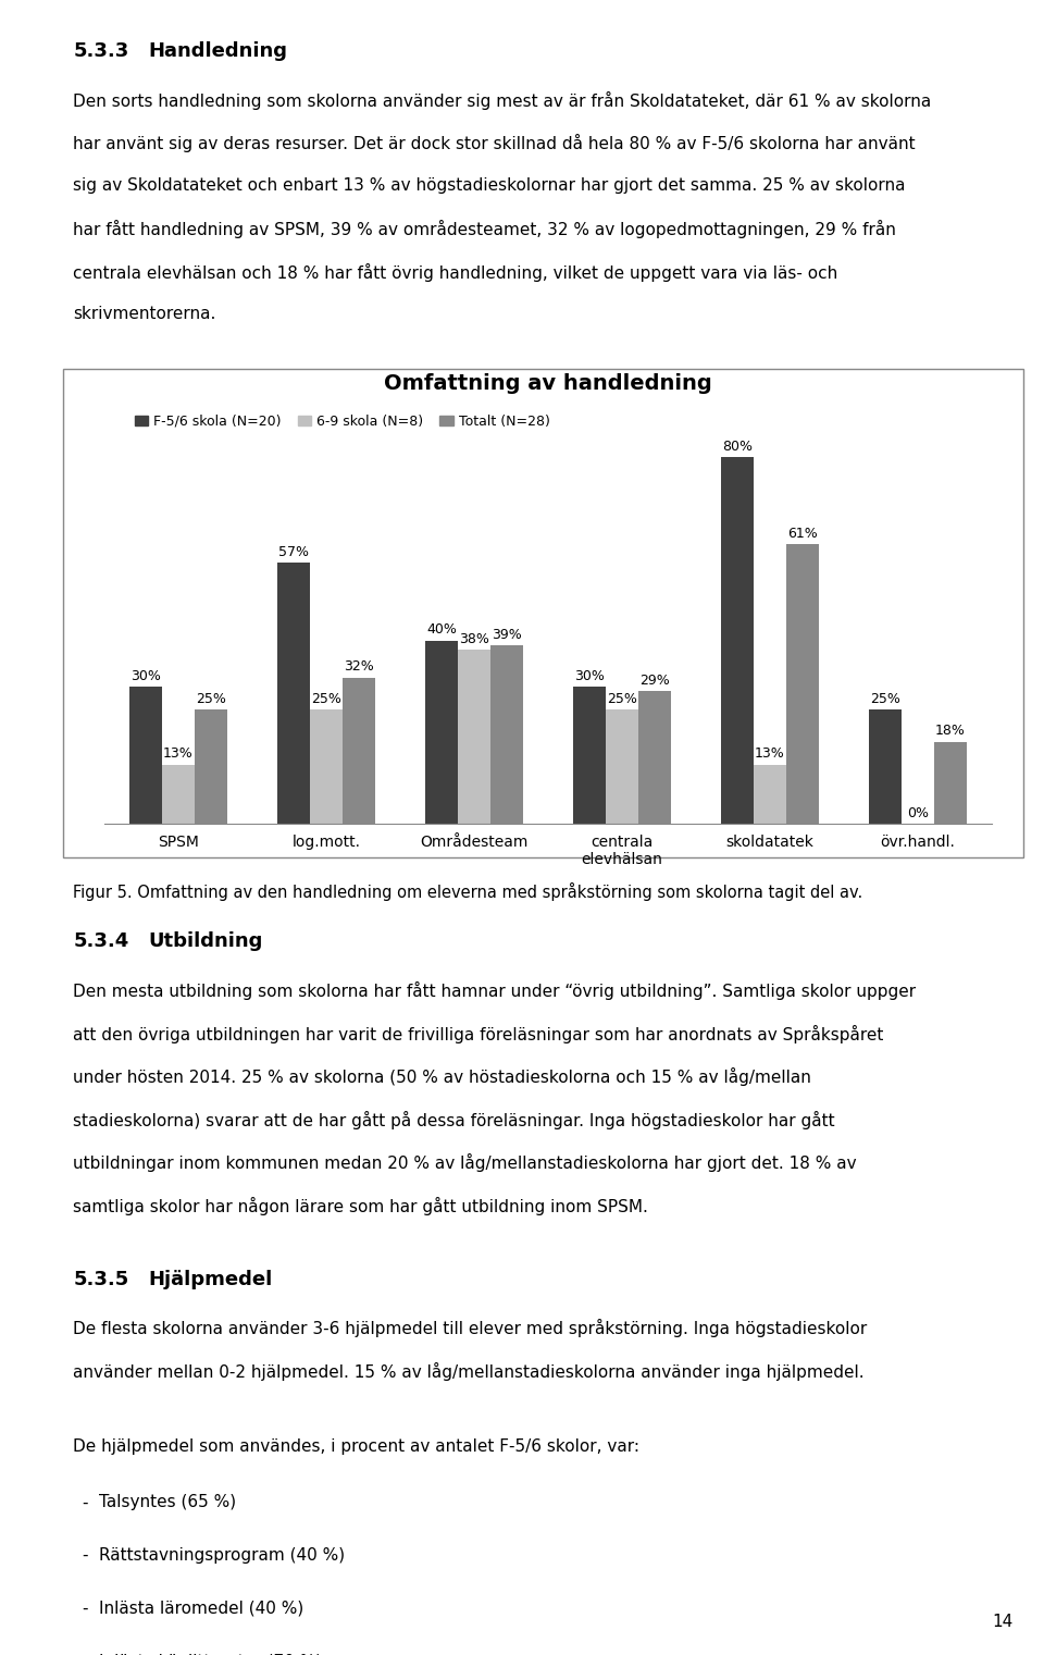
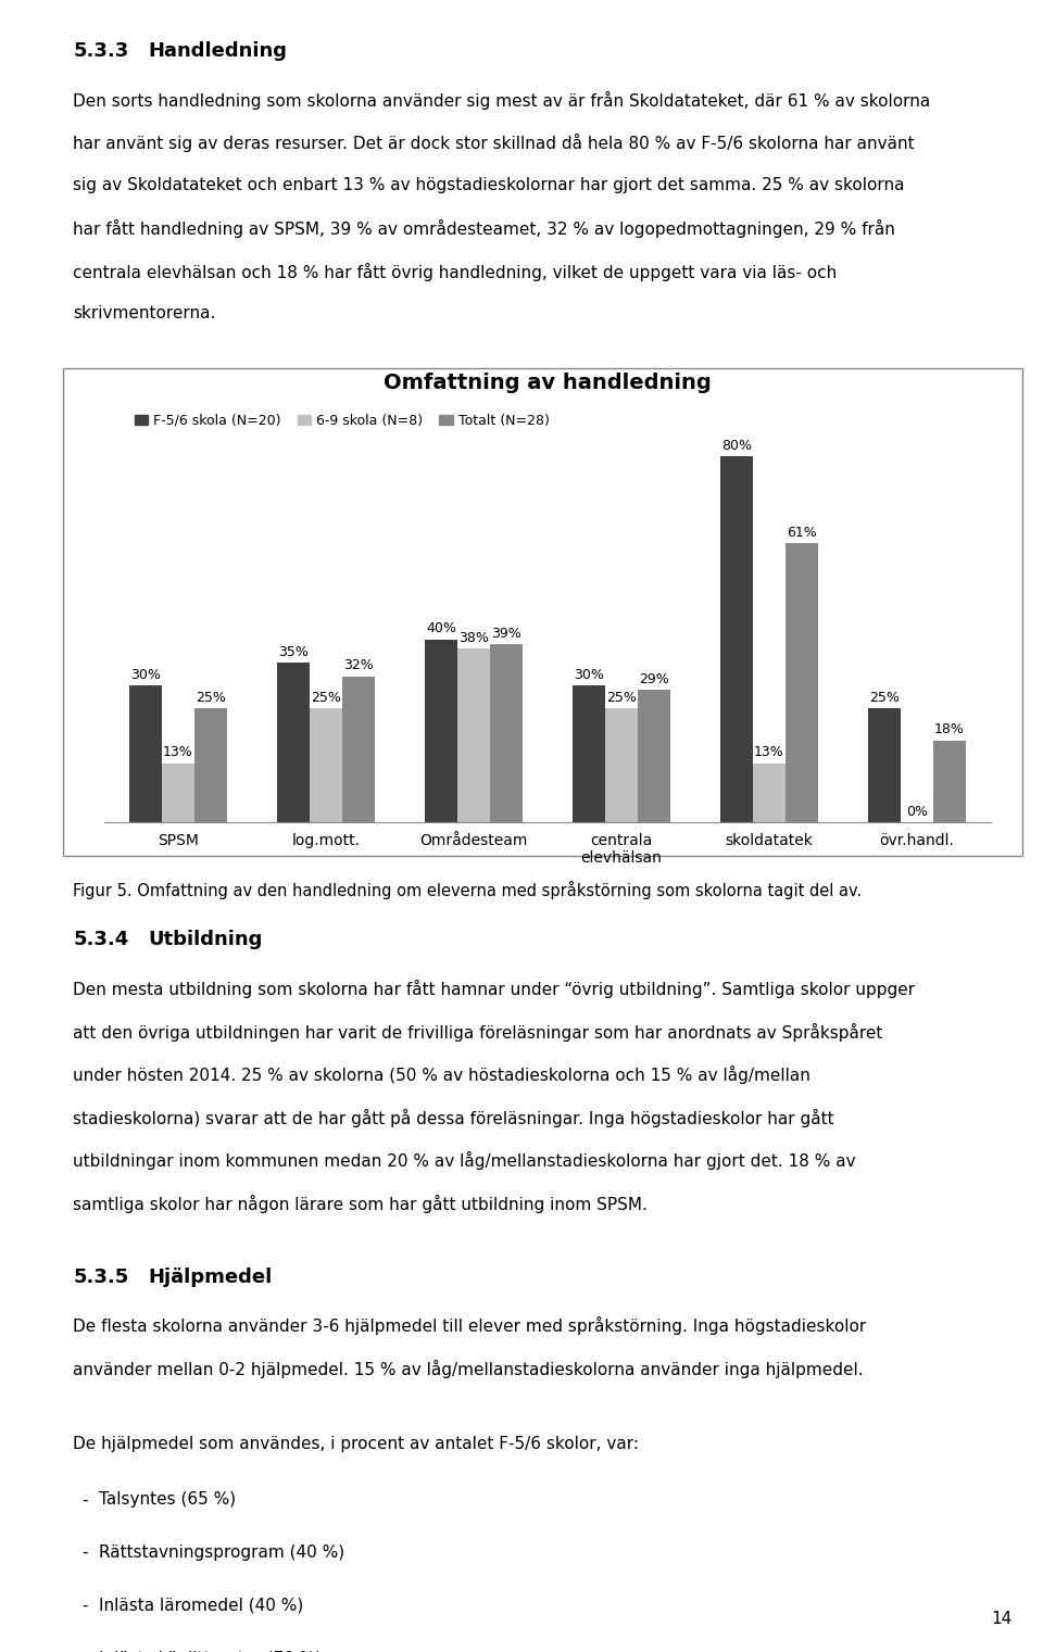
F-5/6 skola (N=20)/log.mott.: 57% -> 35%
